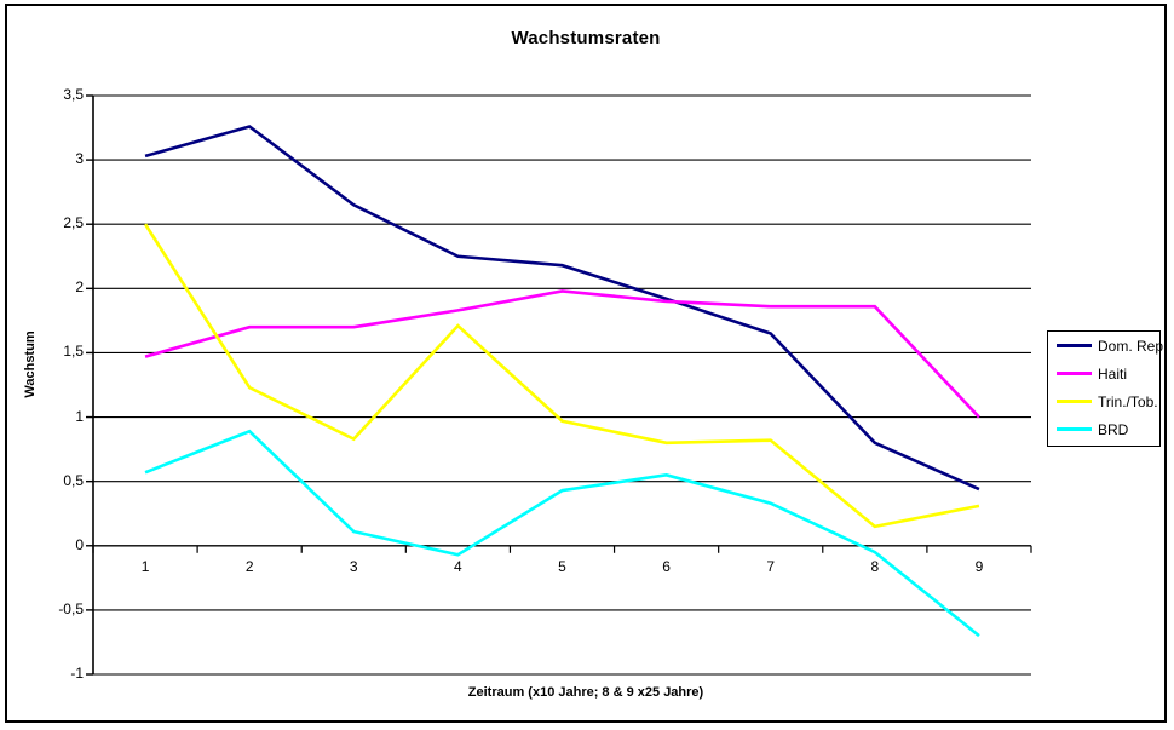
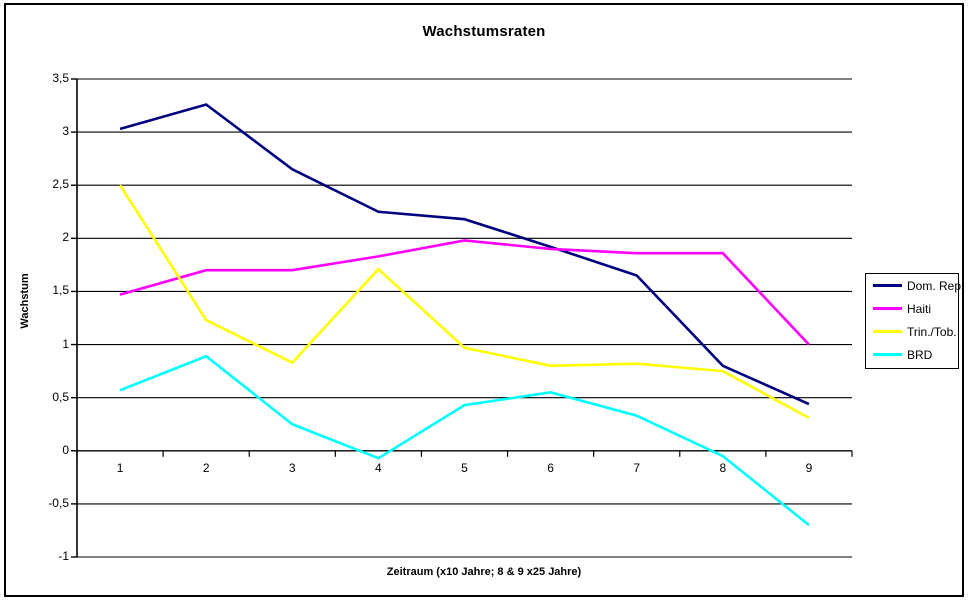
BRD/3: 0,11 -> 0,25
Trin./Tob./8: 0,15 -> 0,75
